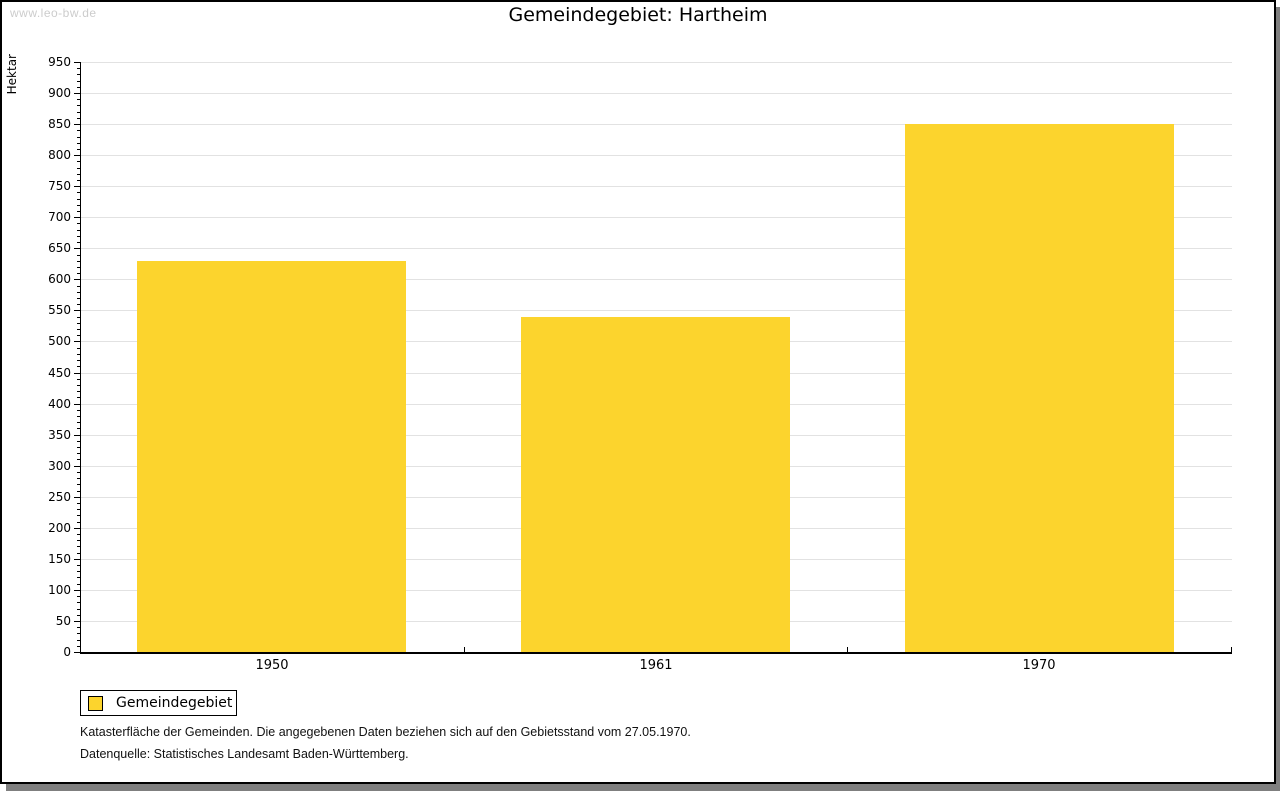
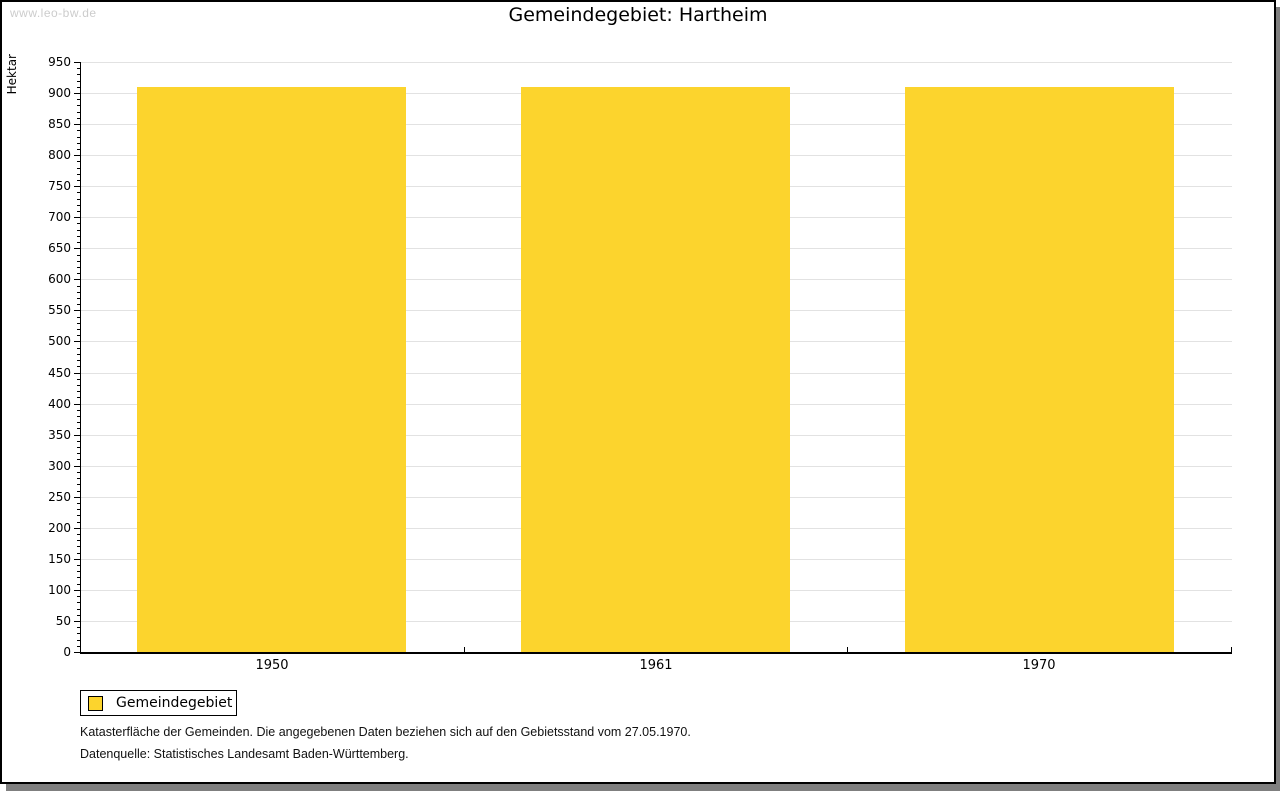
1950: 630 -> 910
1961: 540 -> 910
1970: 850 -> 910
